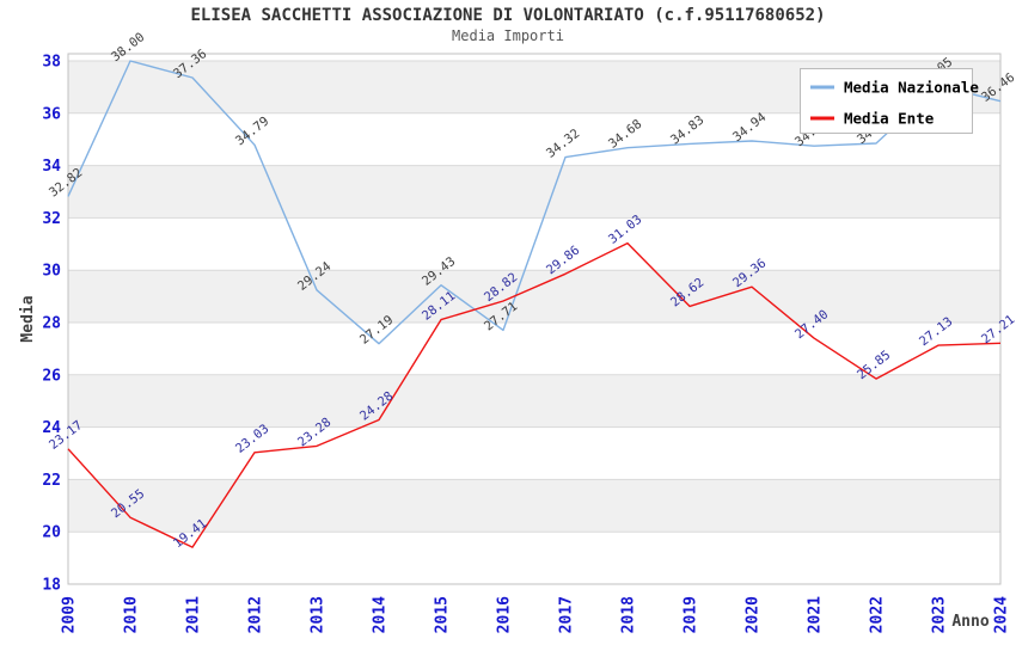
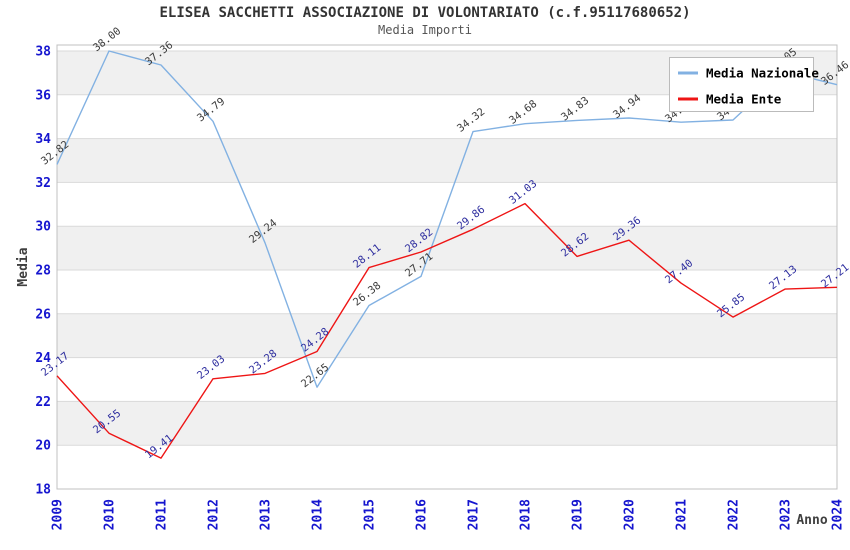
Media Nazionale/2014: 27.19 -> 22.65
Media Nazionale/2015: 29.43 -> 26.38
